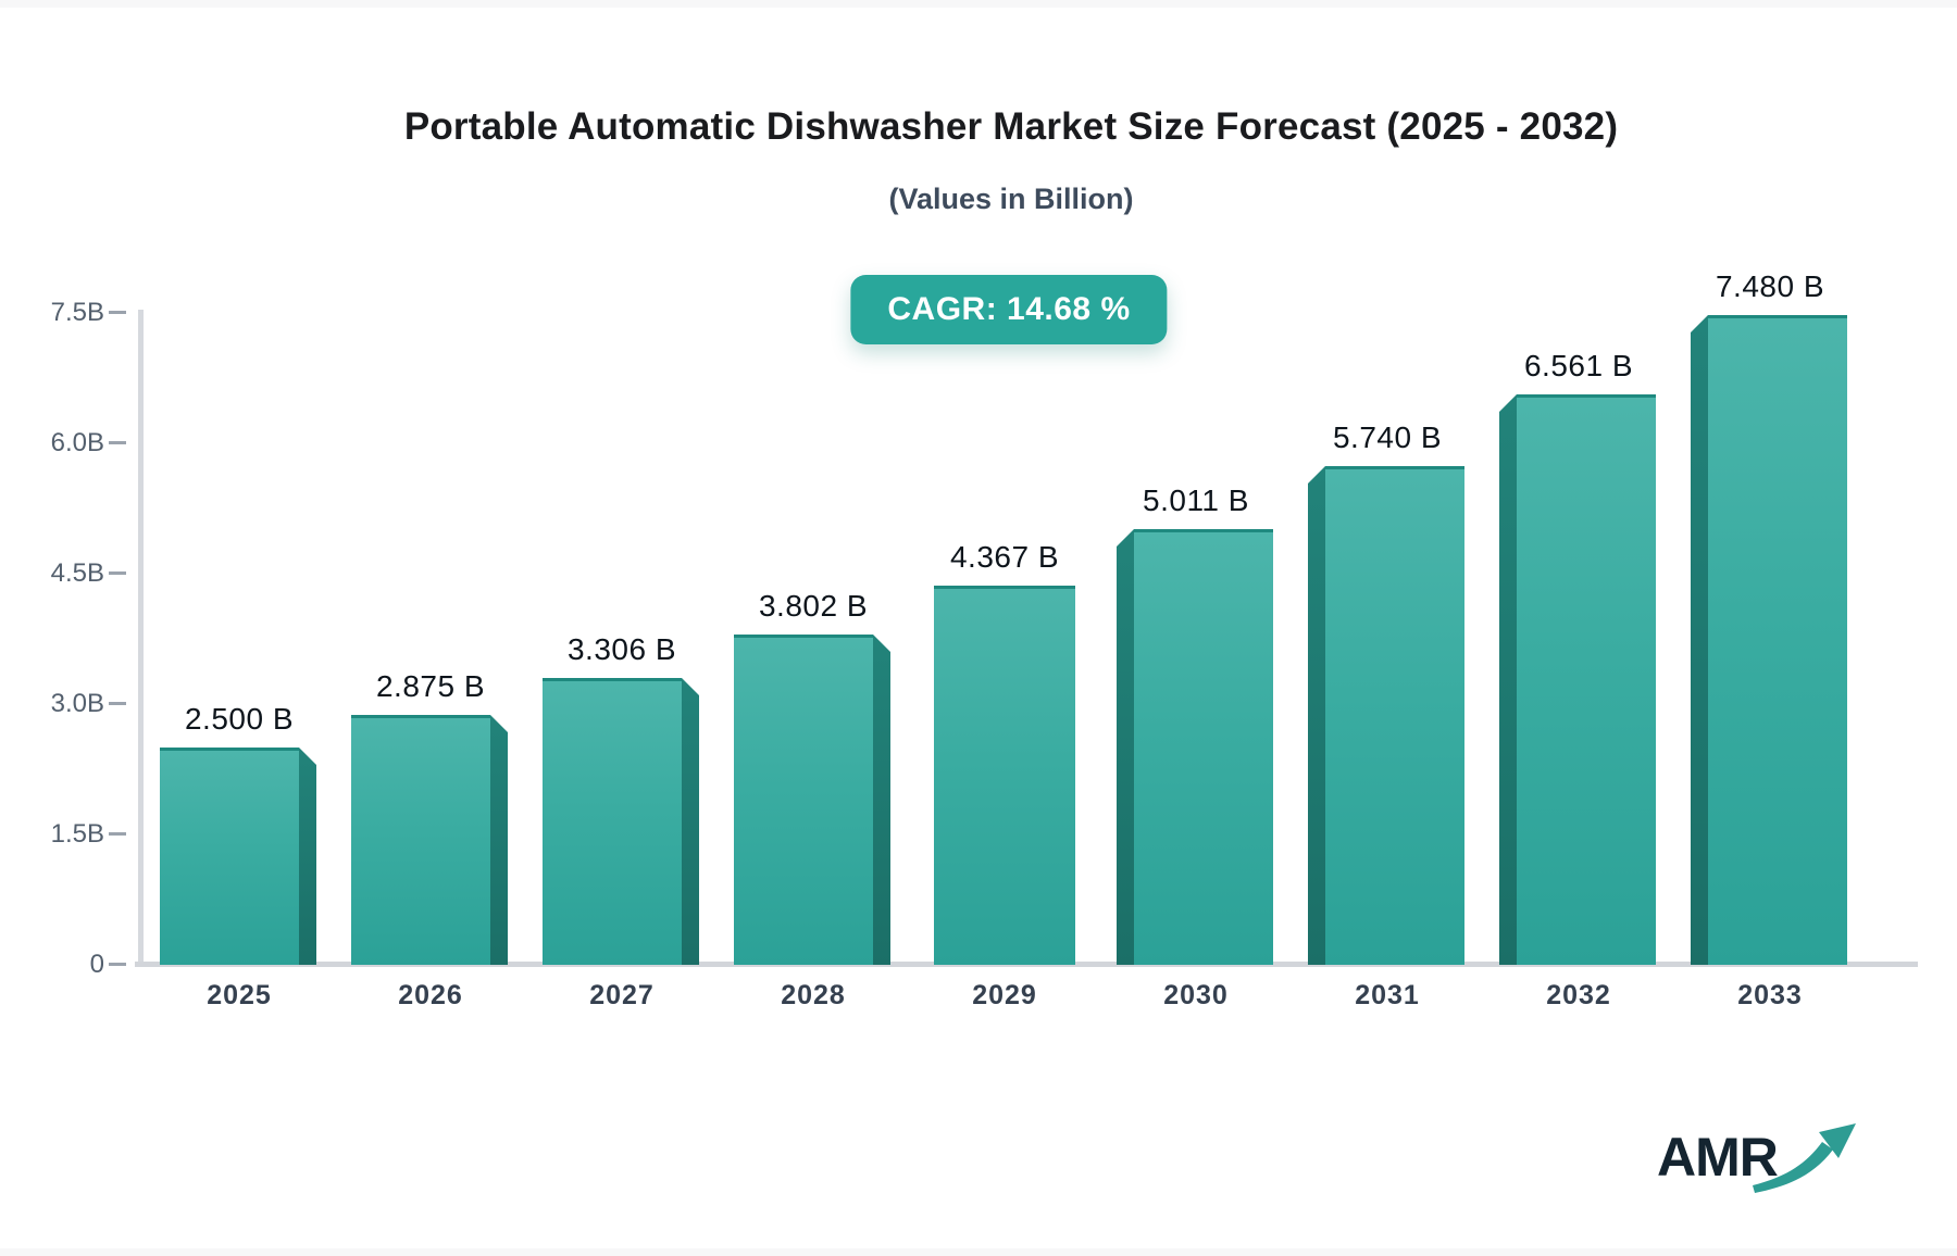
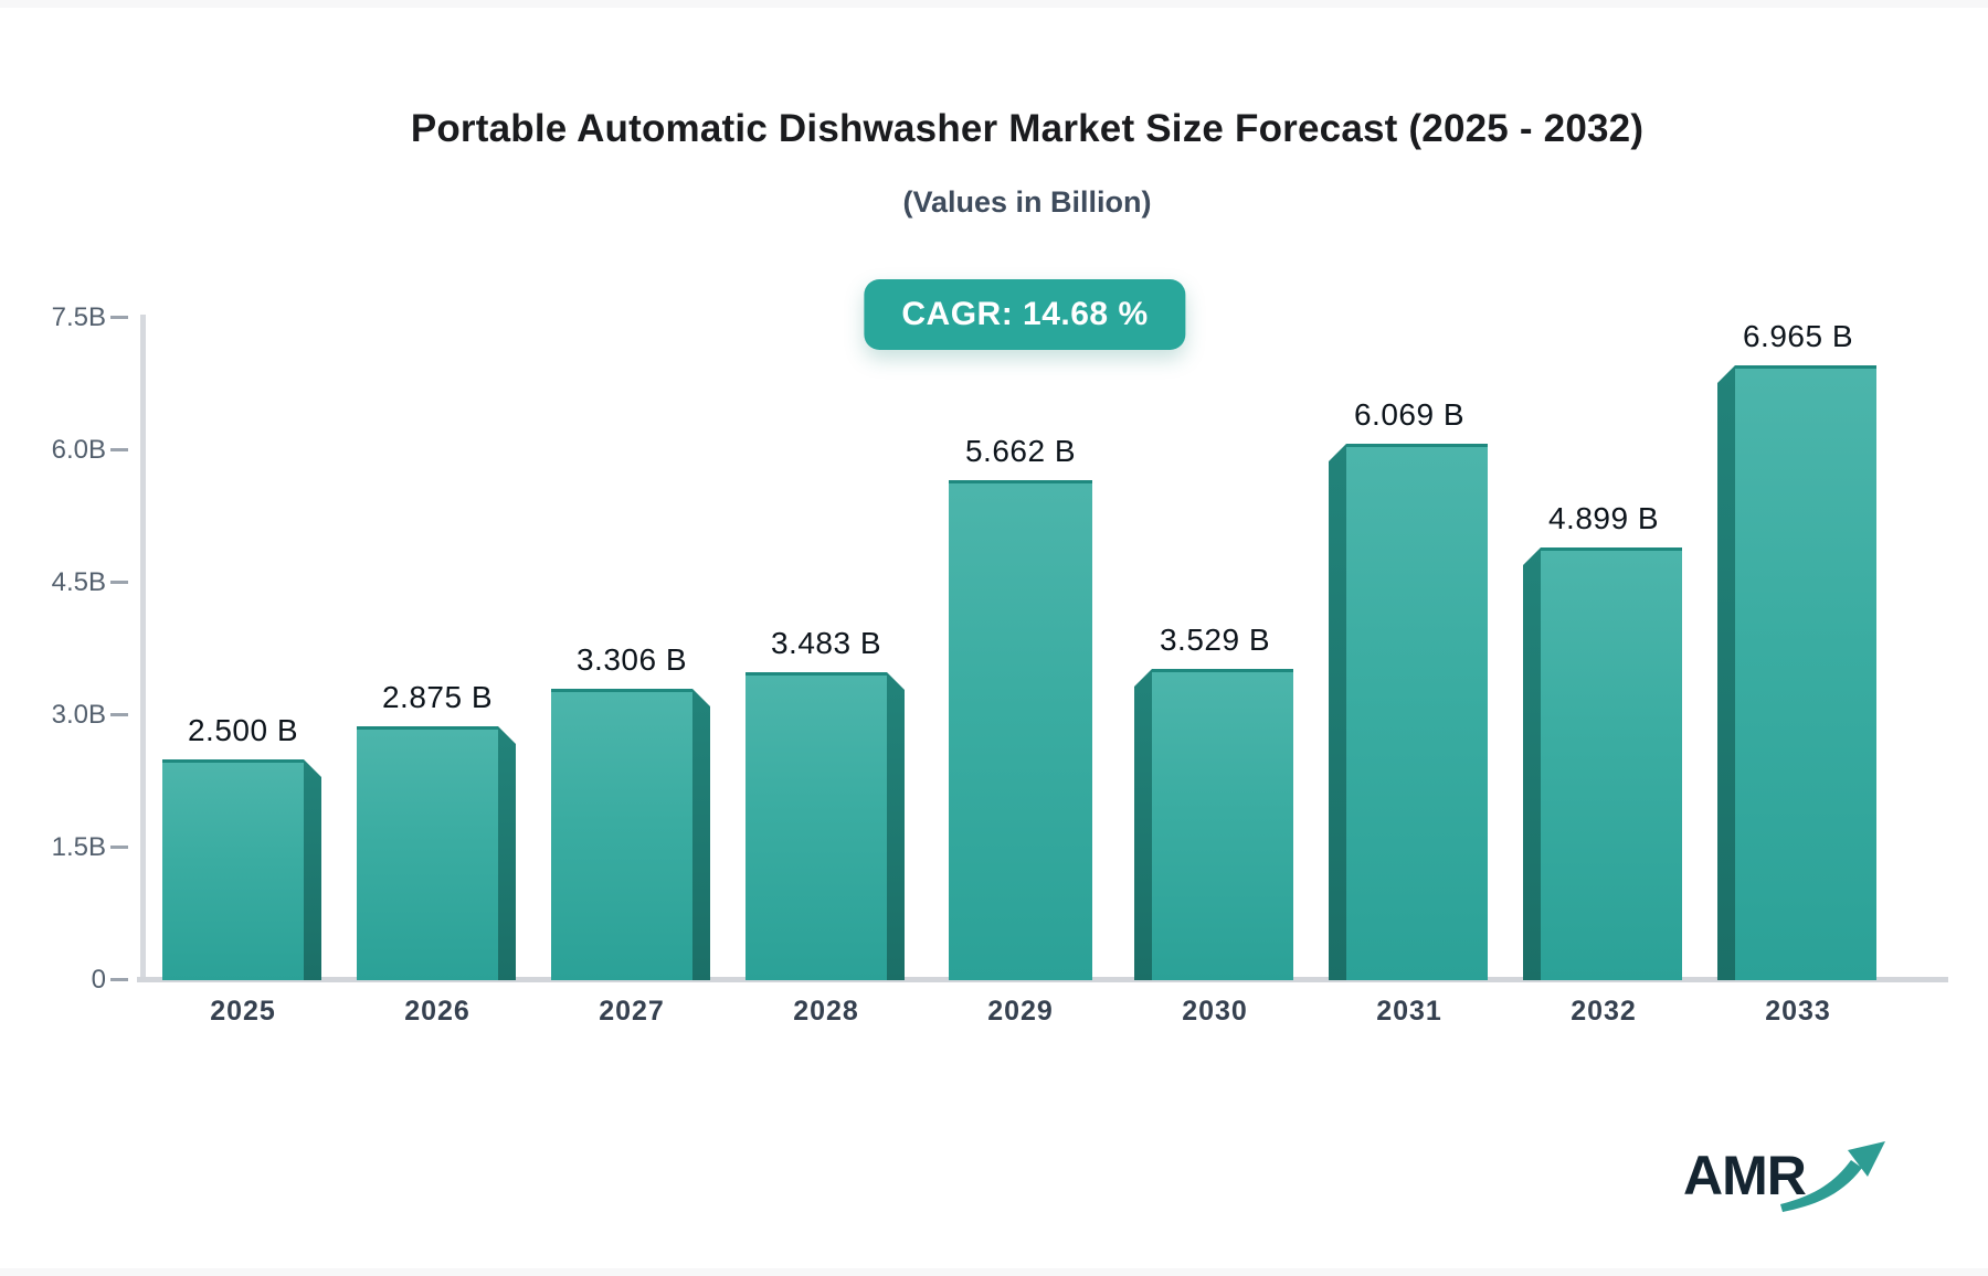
2028: 3.802 -> 3.483
2029: 4.367 -> 5.662
2030: 5.011 -> 3.529
2031: 5.740 -> 6.069
2032: 6.561 -> 4.899
2033: 7.480 -> 6.965
